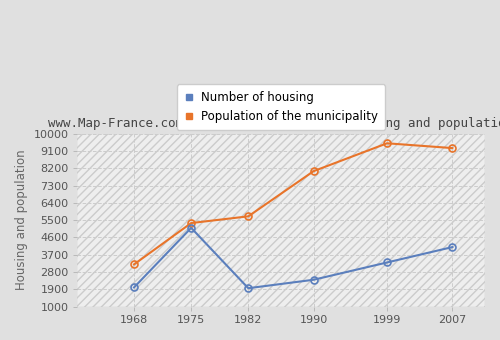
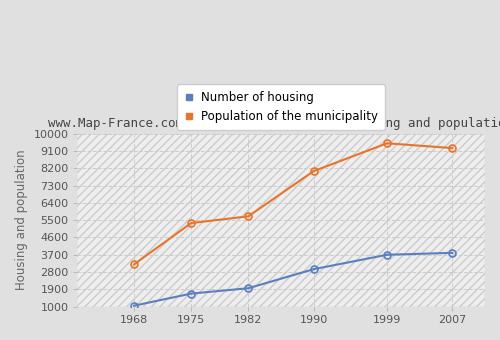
Number of housing/1968: 2000 -> 1000
Number of housing/1975: 5100 -> 1700
Number of housing/1990: 2400 -> 3000
Number of housing/1999: 3300 -> 3700
Number of housing/2007: 4100 -> 3800
